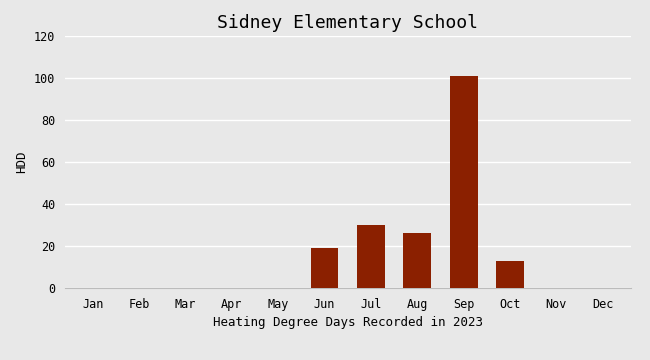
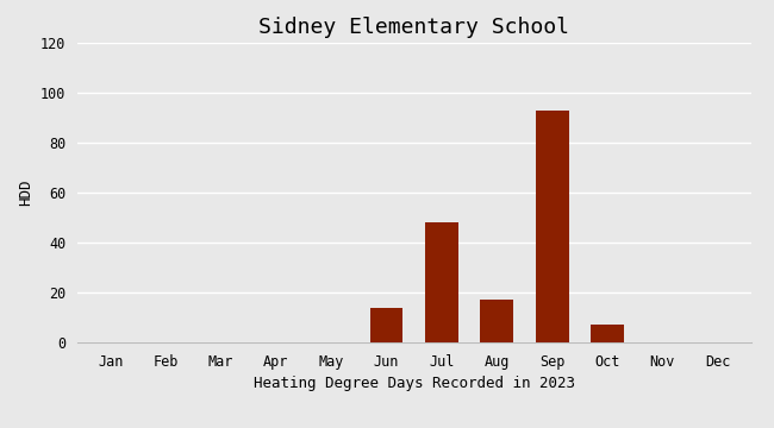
Jun: 19 -> 14
Jul: 30 -> 48
Aug: 26 -> 17
Sep: 101 -> 93
Oct: 13 -> 7
